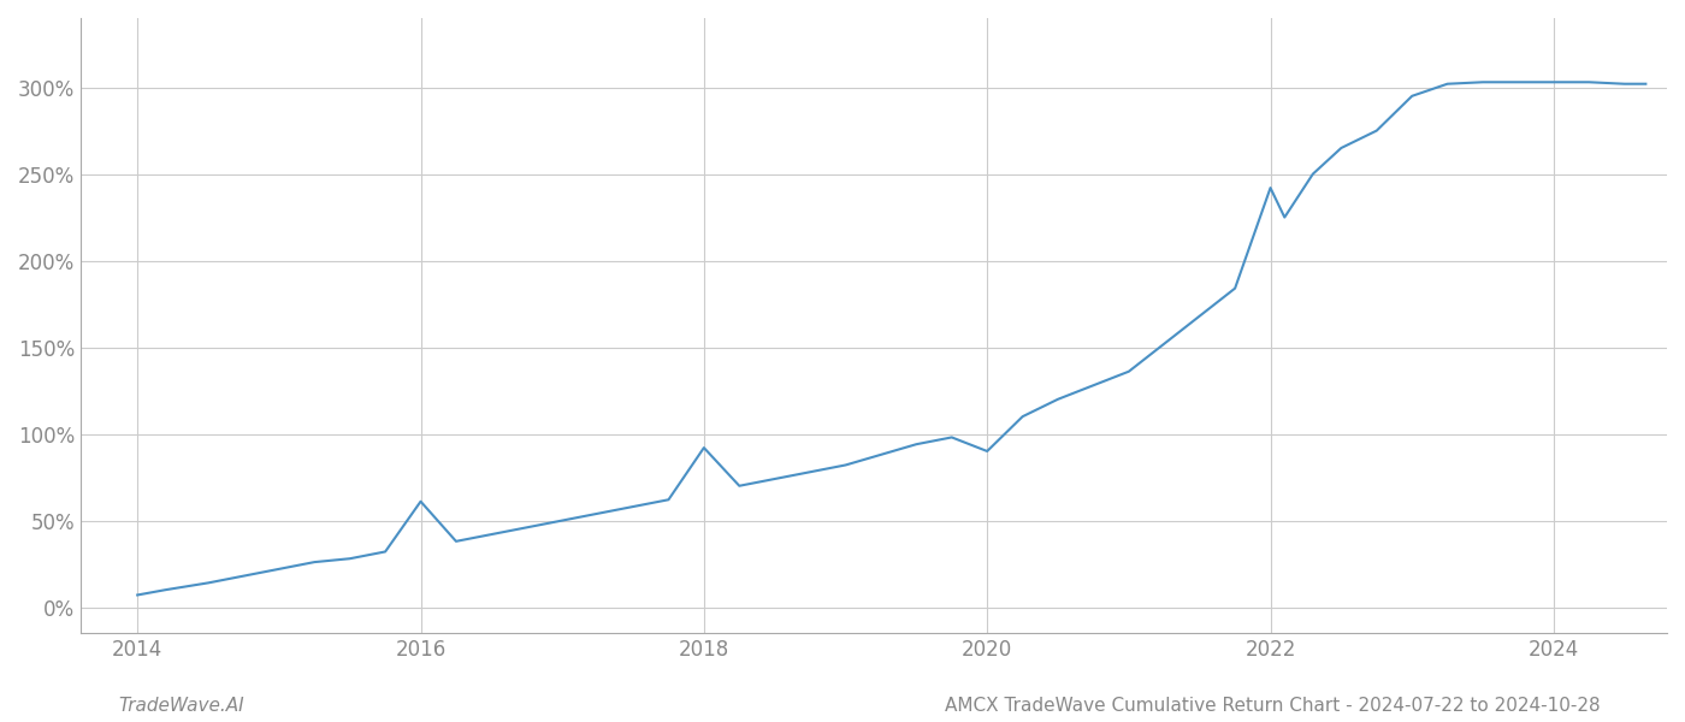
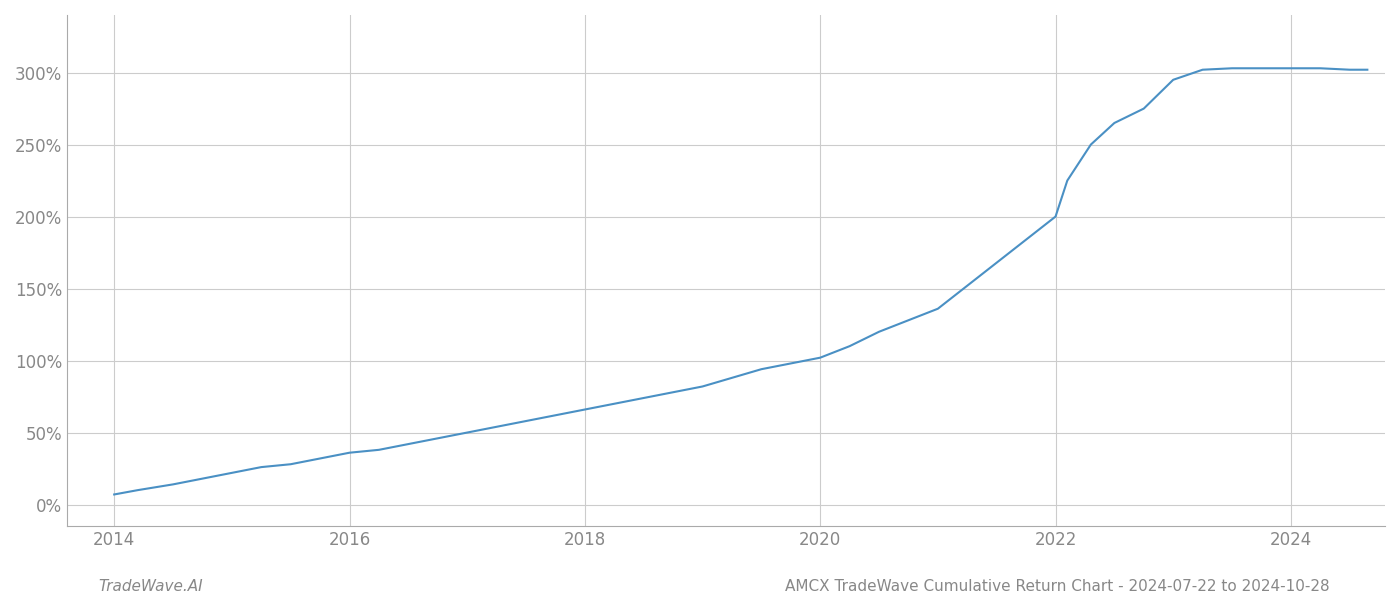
2016: 61% -> 36%
2018: 92% -> 66%
2020: 90% -> 102%
2022: 242% -> 200%
